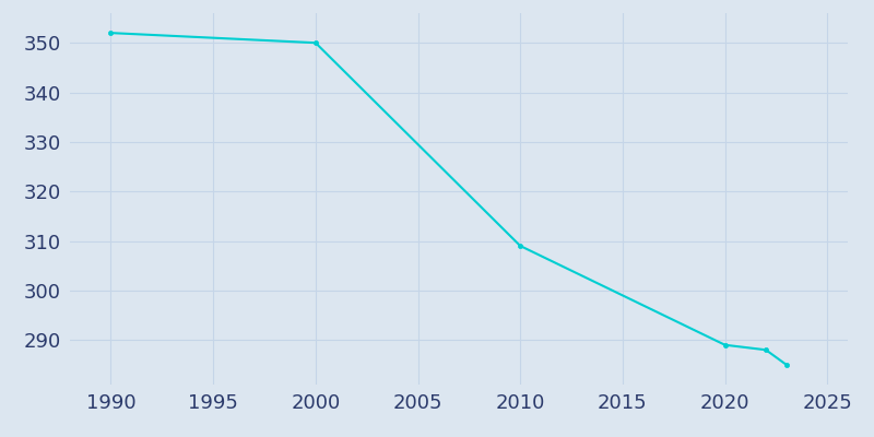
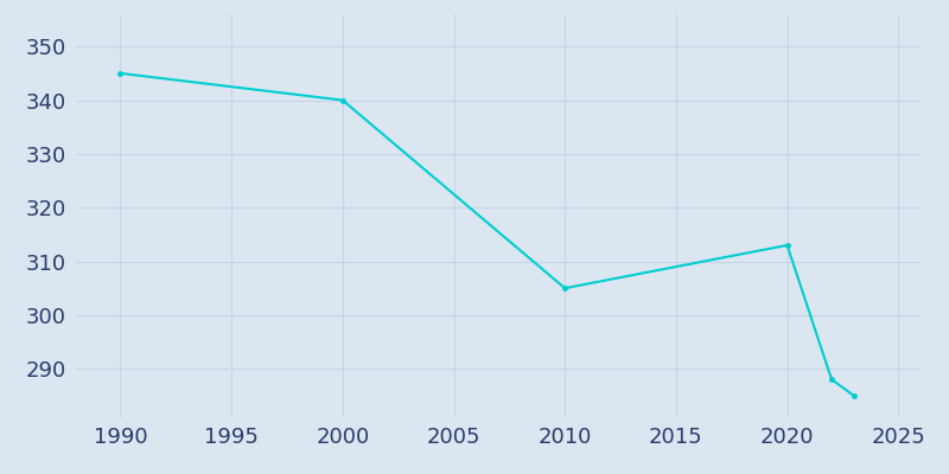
1990: 352 -> 345
2000: 350 -> 340
2010: 309 -> 305
2020: 289 -> 313
